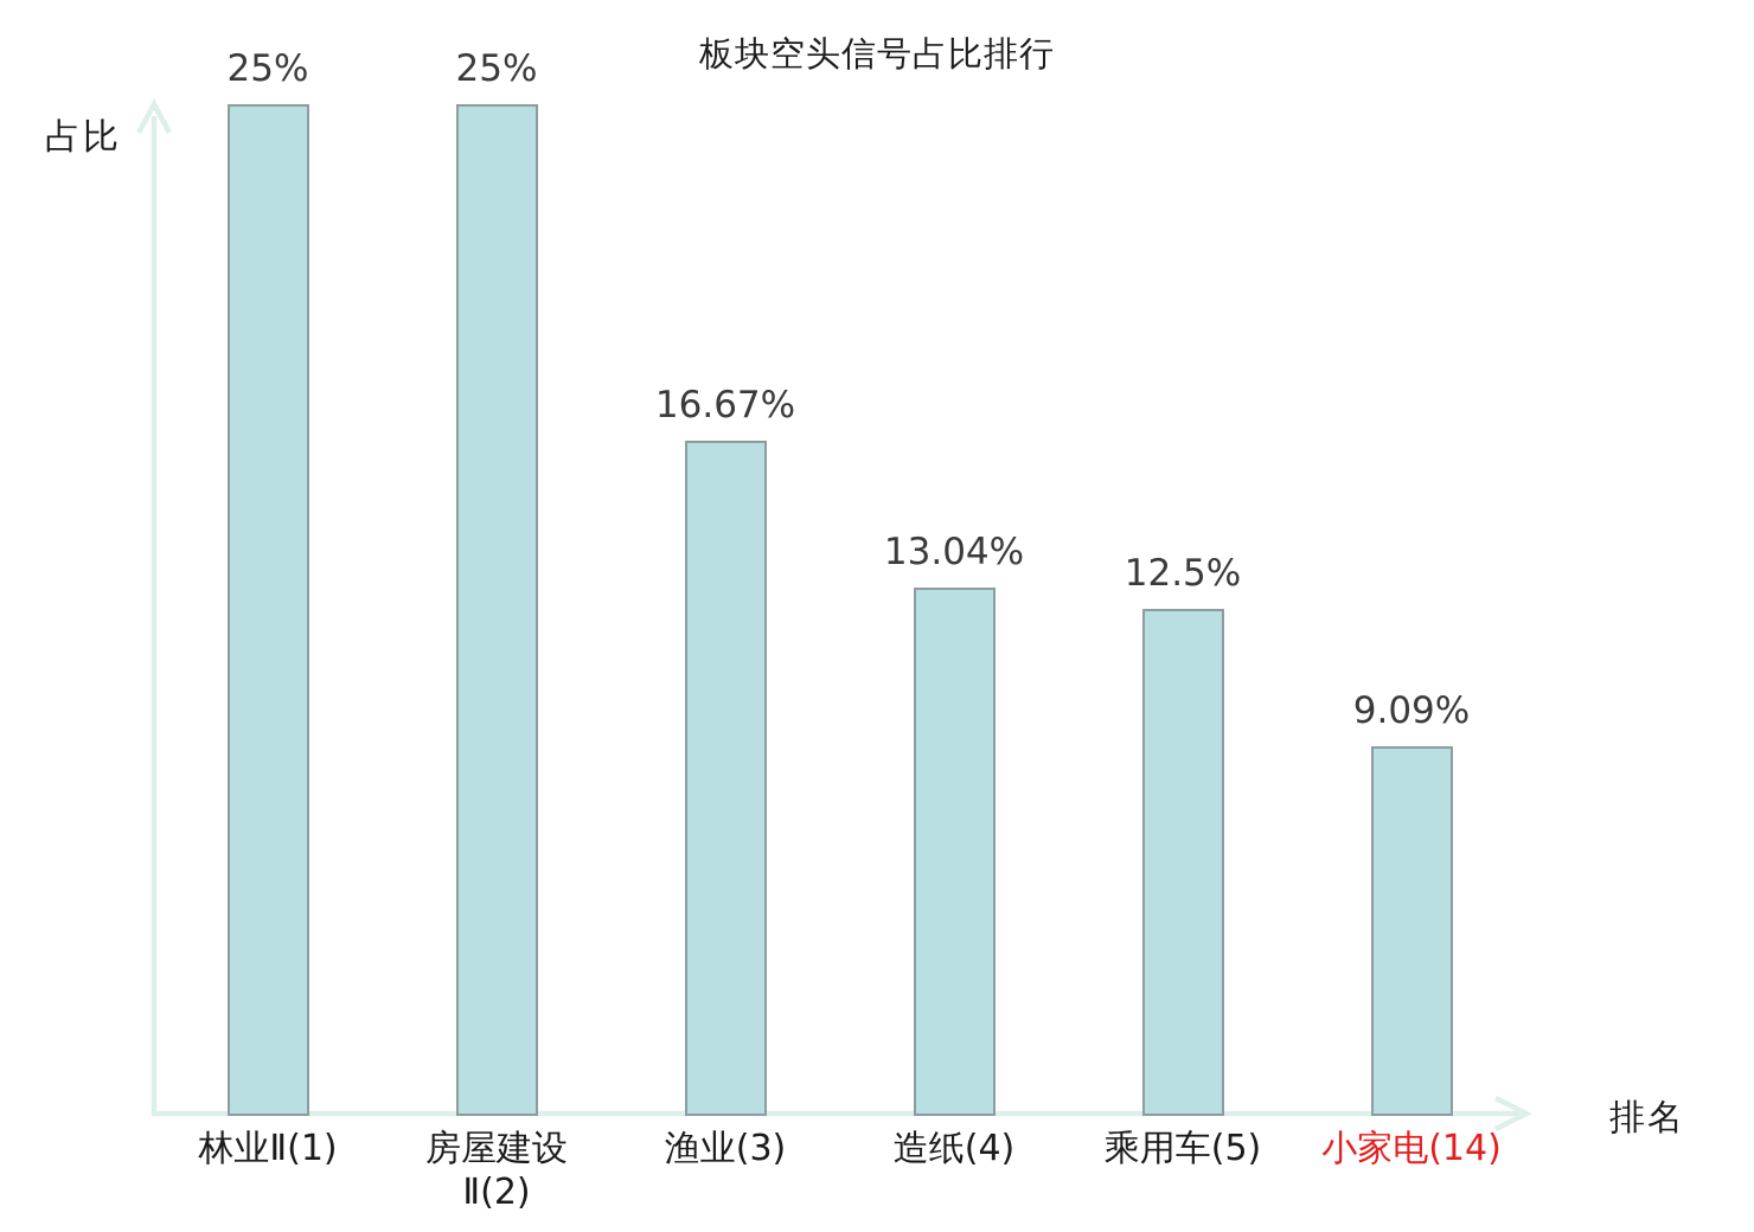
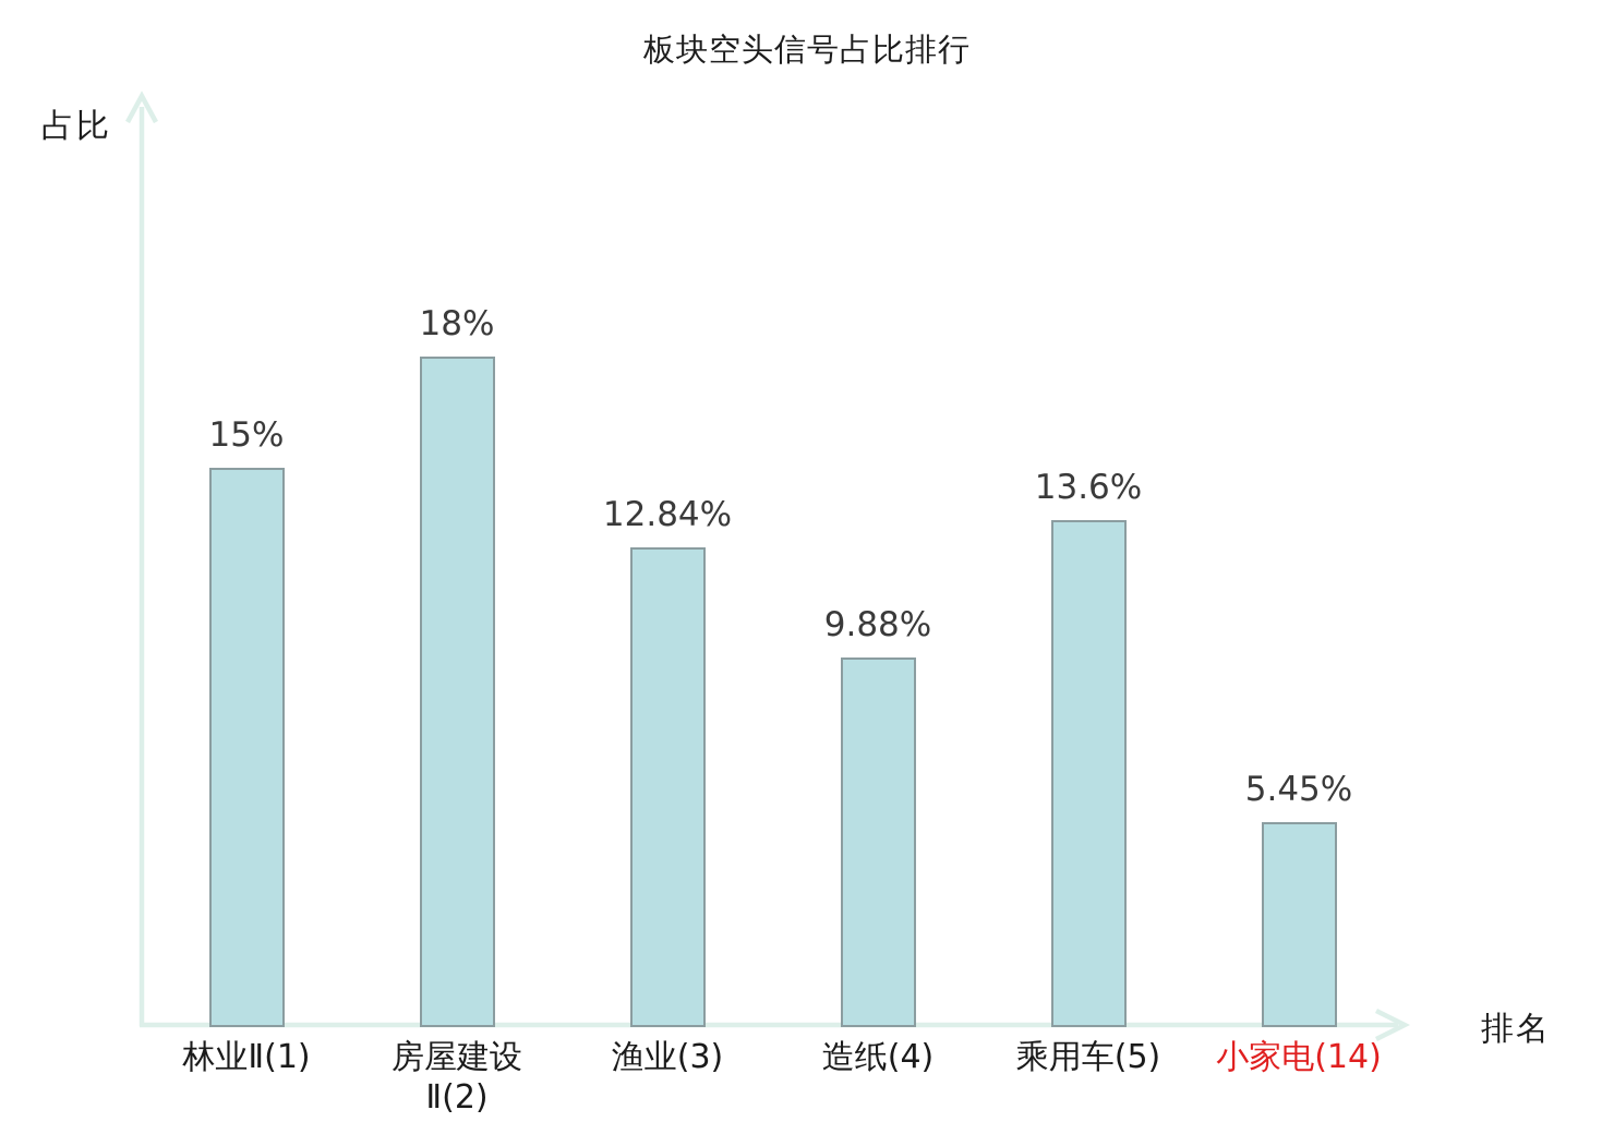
林业Ⅱ(1): 25% -> 15%
房屋建设 Ⅱ(2): 25% -> 18%
渔业(3): 16.67% -> 12.84%
造纸(4): 13.04% -> 9.88%
乘用车(5): 12.5% -> 13.6%
小家电(14): 9.09% -> 5.45%
